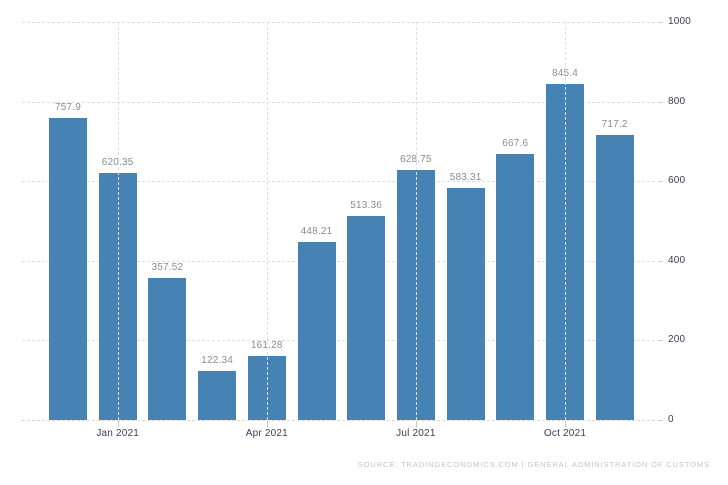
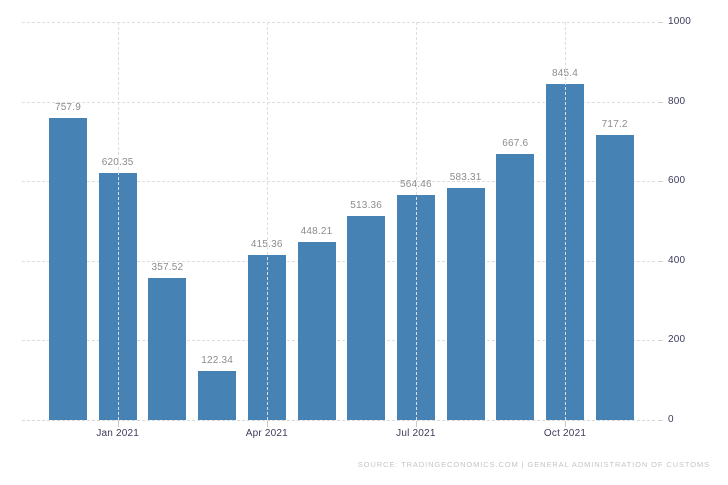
Apr 2021: 161.28 -> 415.36
Jul 2021: 628.75 -> 564.46
